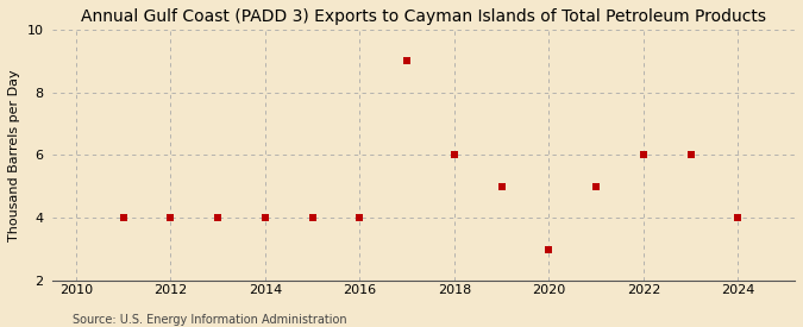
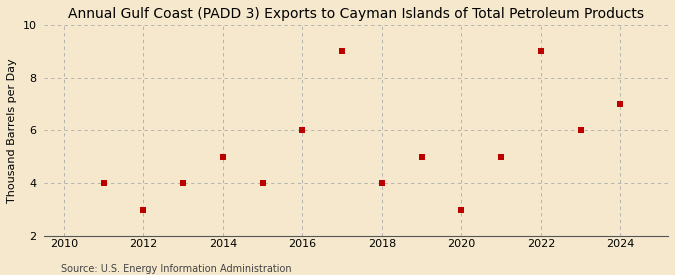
2012: 4 -> 3
2014: 4 -> 5
2016: 4 -> 6
2018: 6 -> 4
2022: 6 -> 9
2024: 4 -> 7
